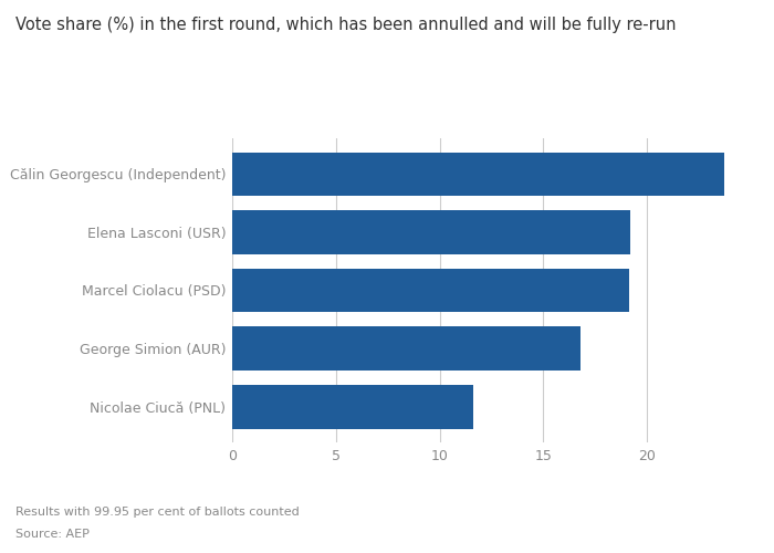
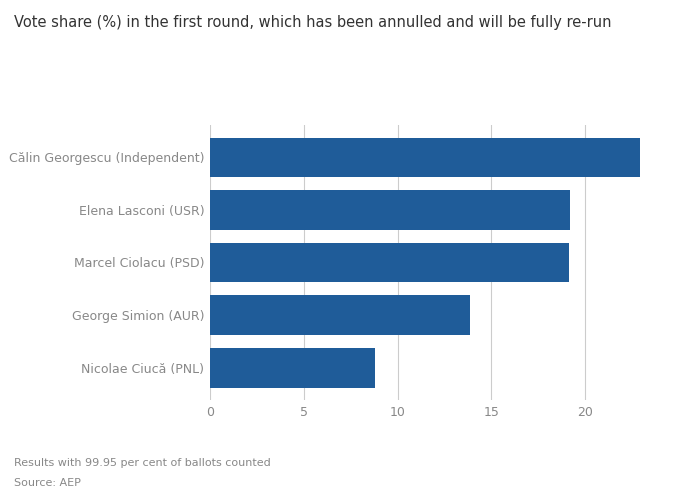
Călin Georgescu (Independent): 23.7 -> 22.9
George Simion (AUR): 16.8 -> 13.9
Nicolae Ciucă (PNL): 11.6 -> 8.8
